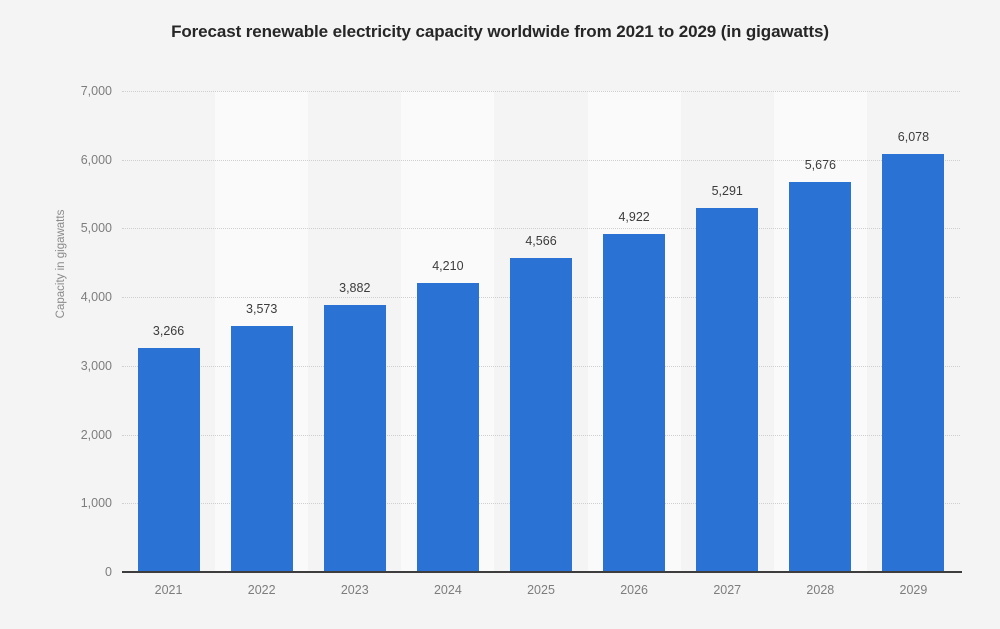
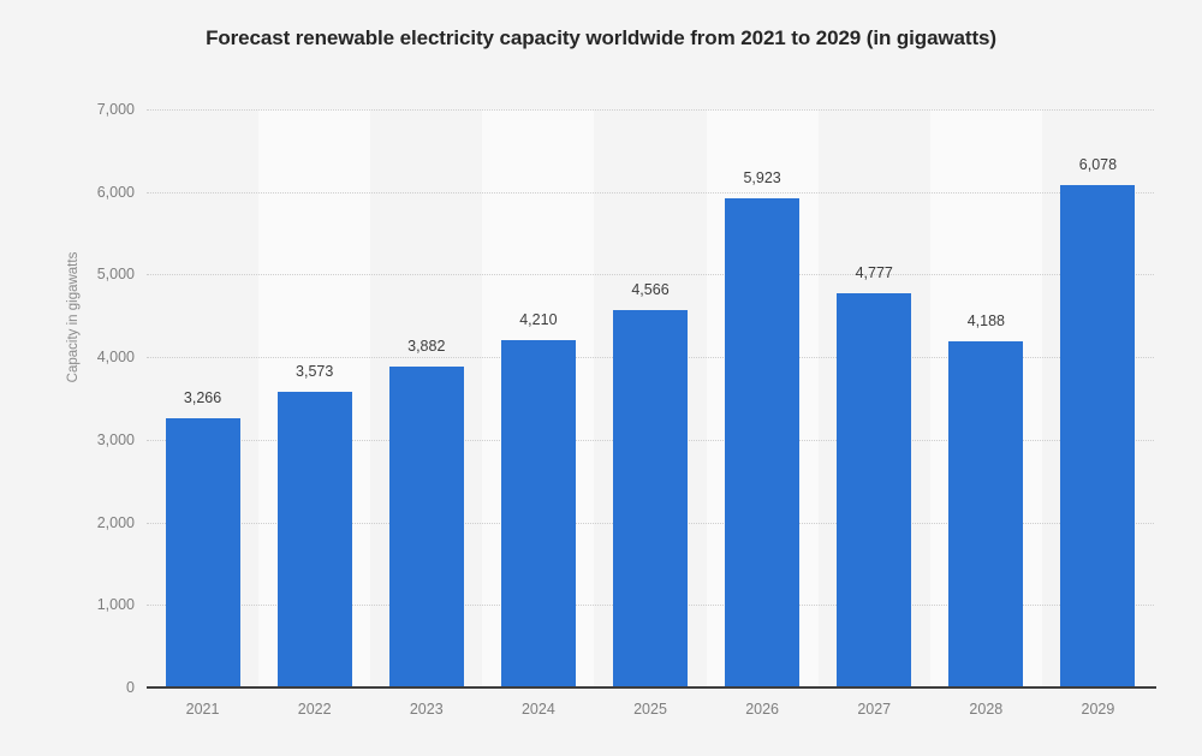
2026: 4,922 -> 5,923
2027: 5,291 -> 4,777
2028: 5,676 -> 4,188
